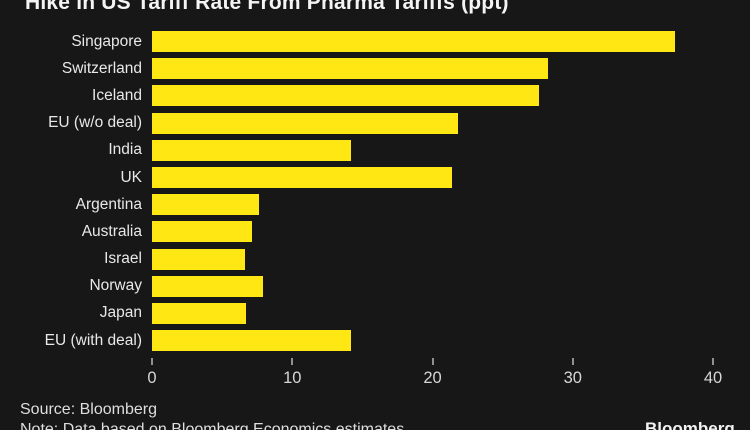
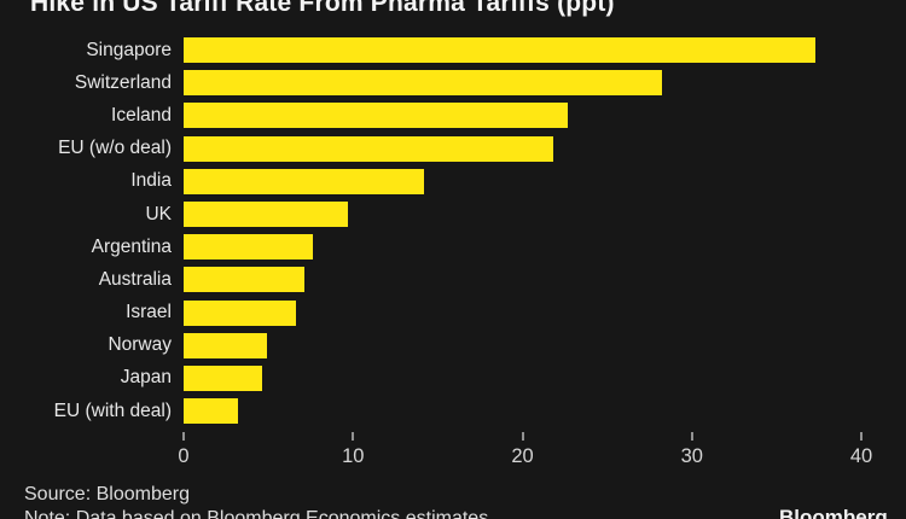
Iceland: 27.6 -> 22.7
UK: 21.4 -> 9.7
Norway: 7.9 -> 4.9
Japan: 6.7 -> 4.6
EU (with deal): 14.2 -> 3.2
